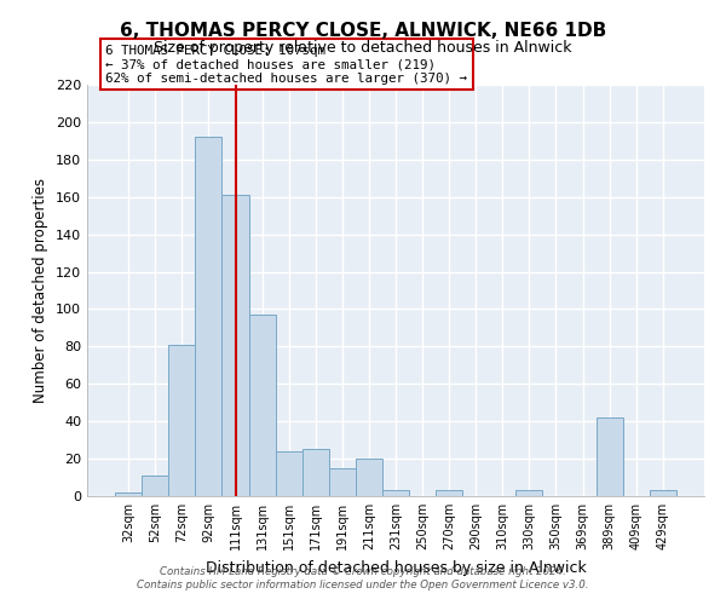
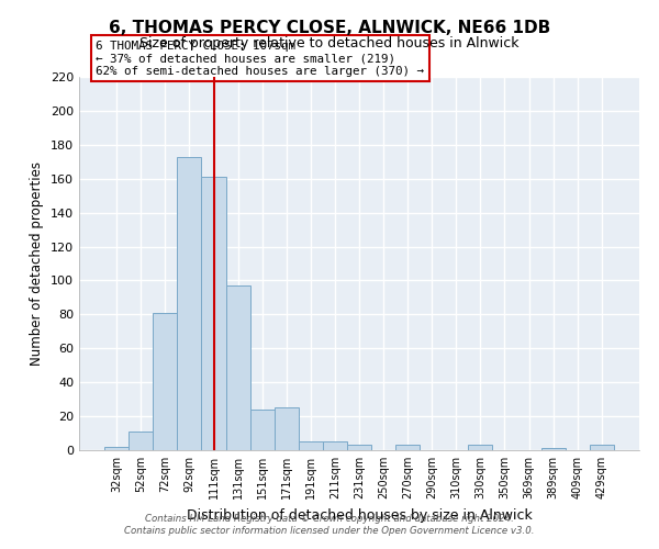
92sqm: 192 -> 173
191sqm: 15 -> 5
211sqm: 20 -> 5
389sqm: 42 -> 1
